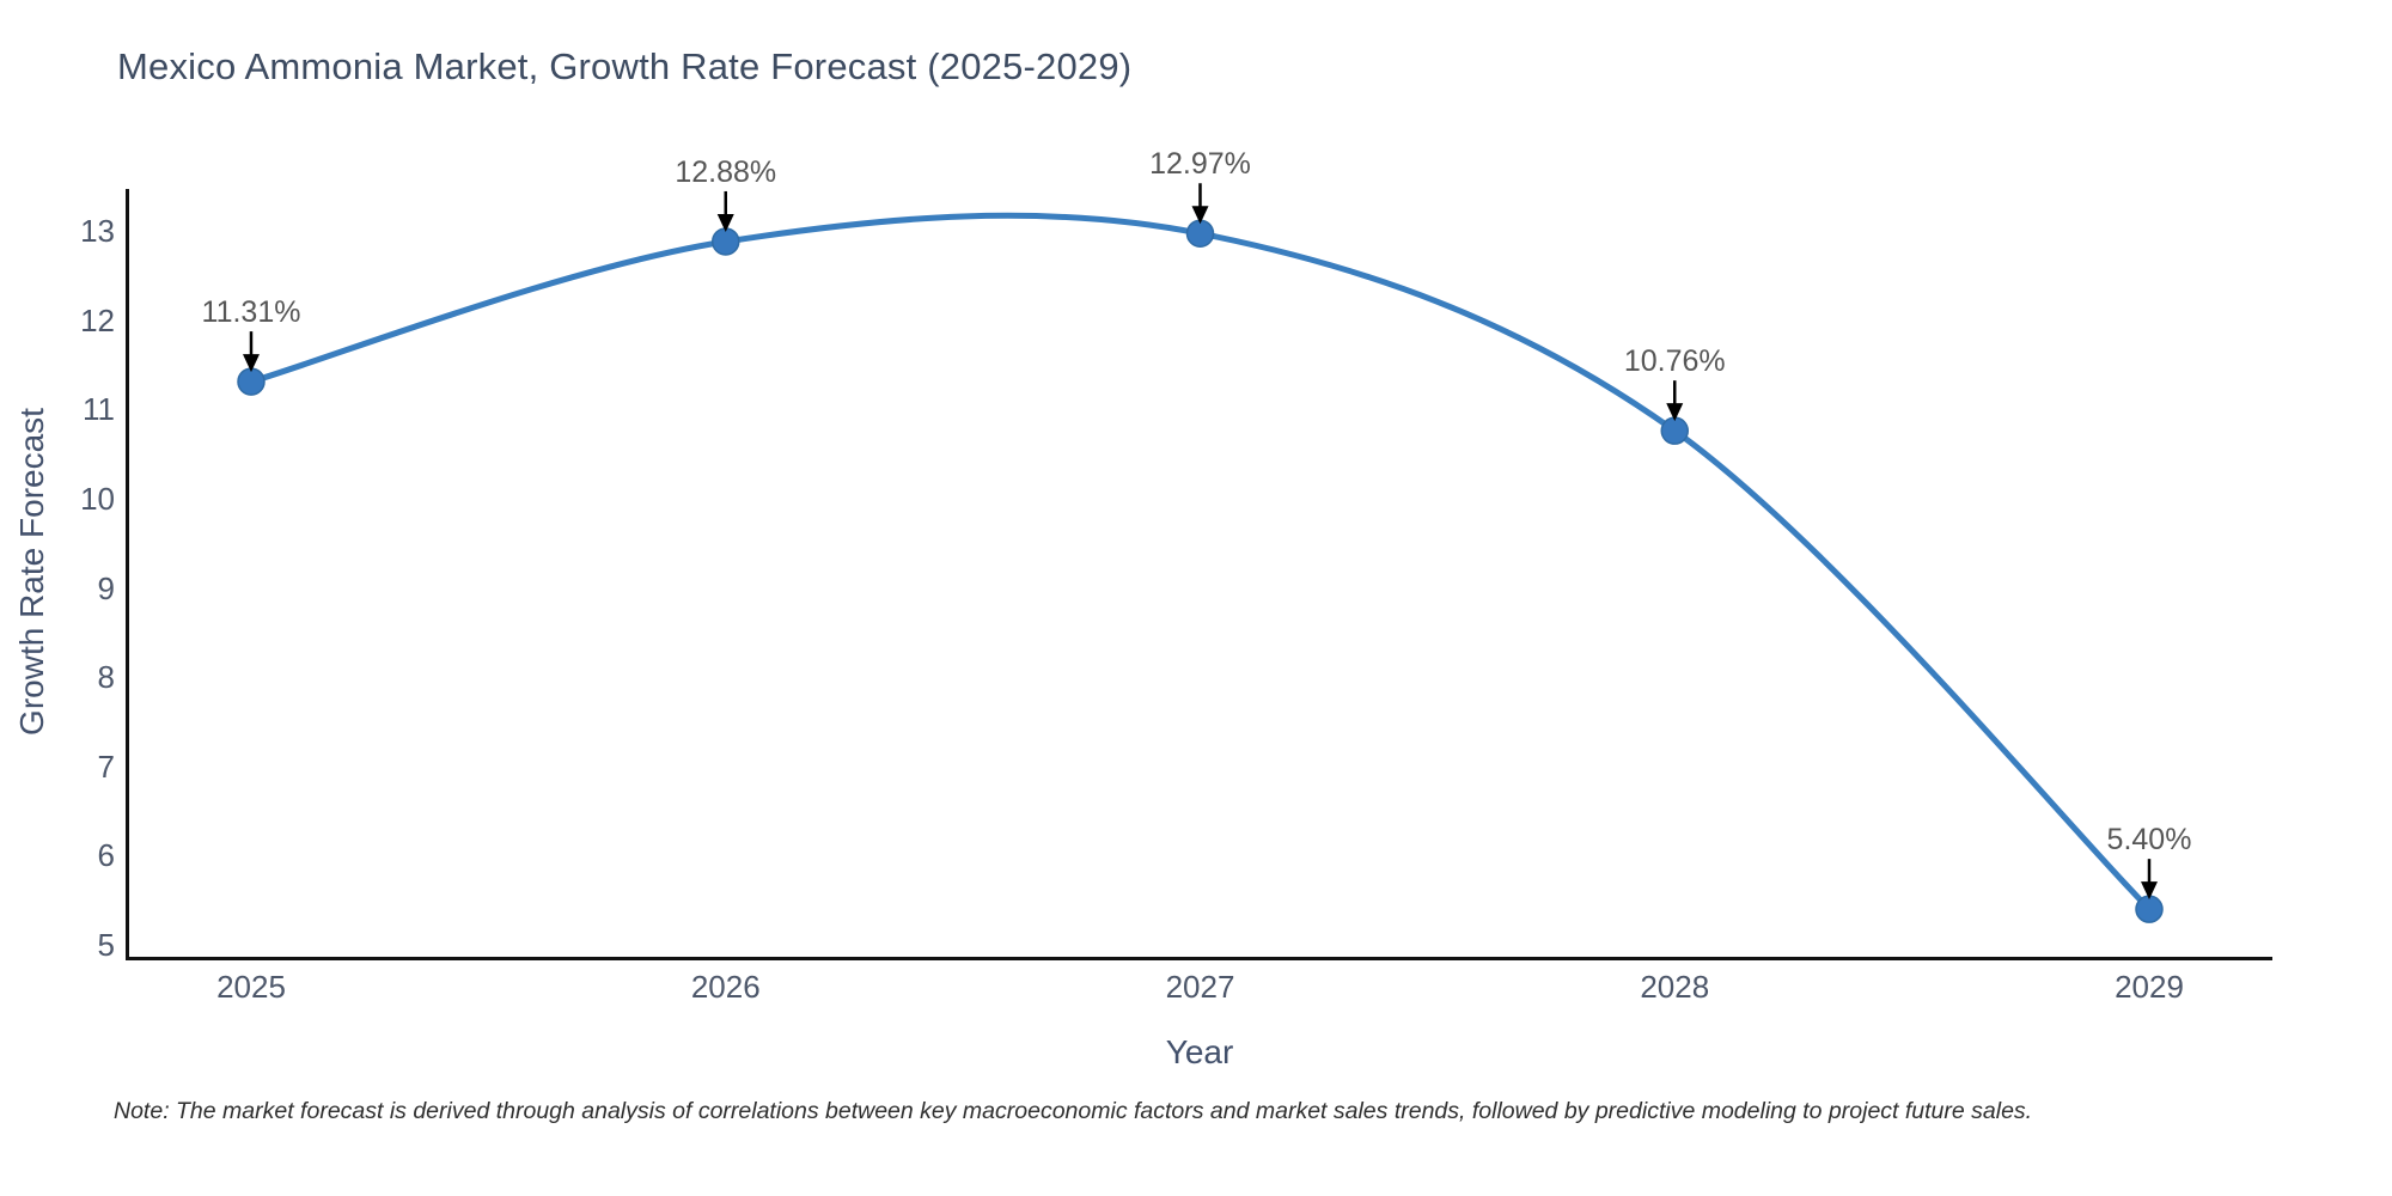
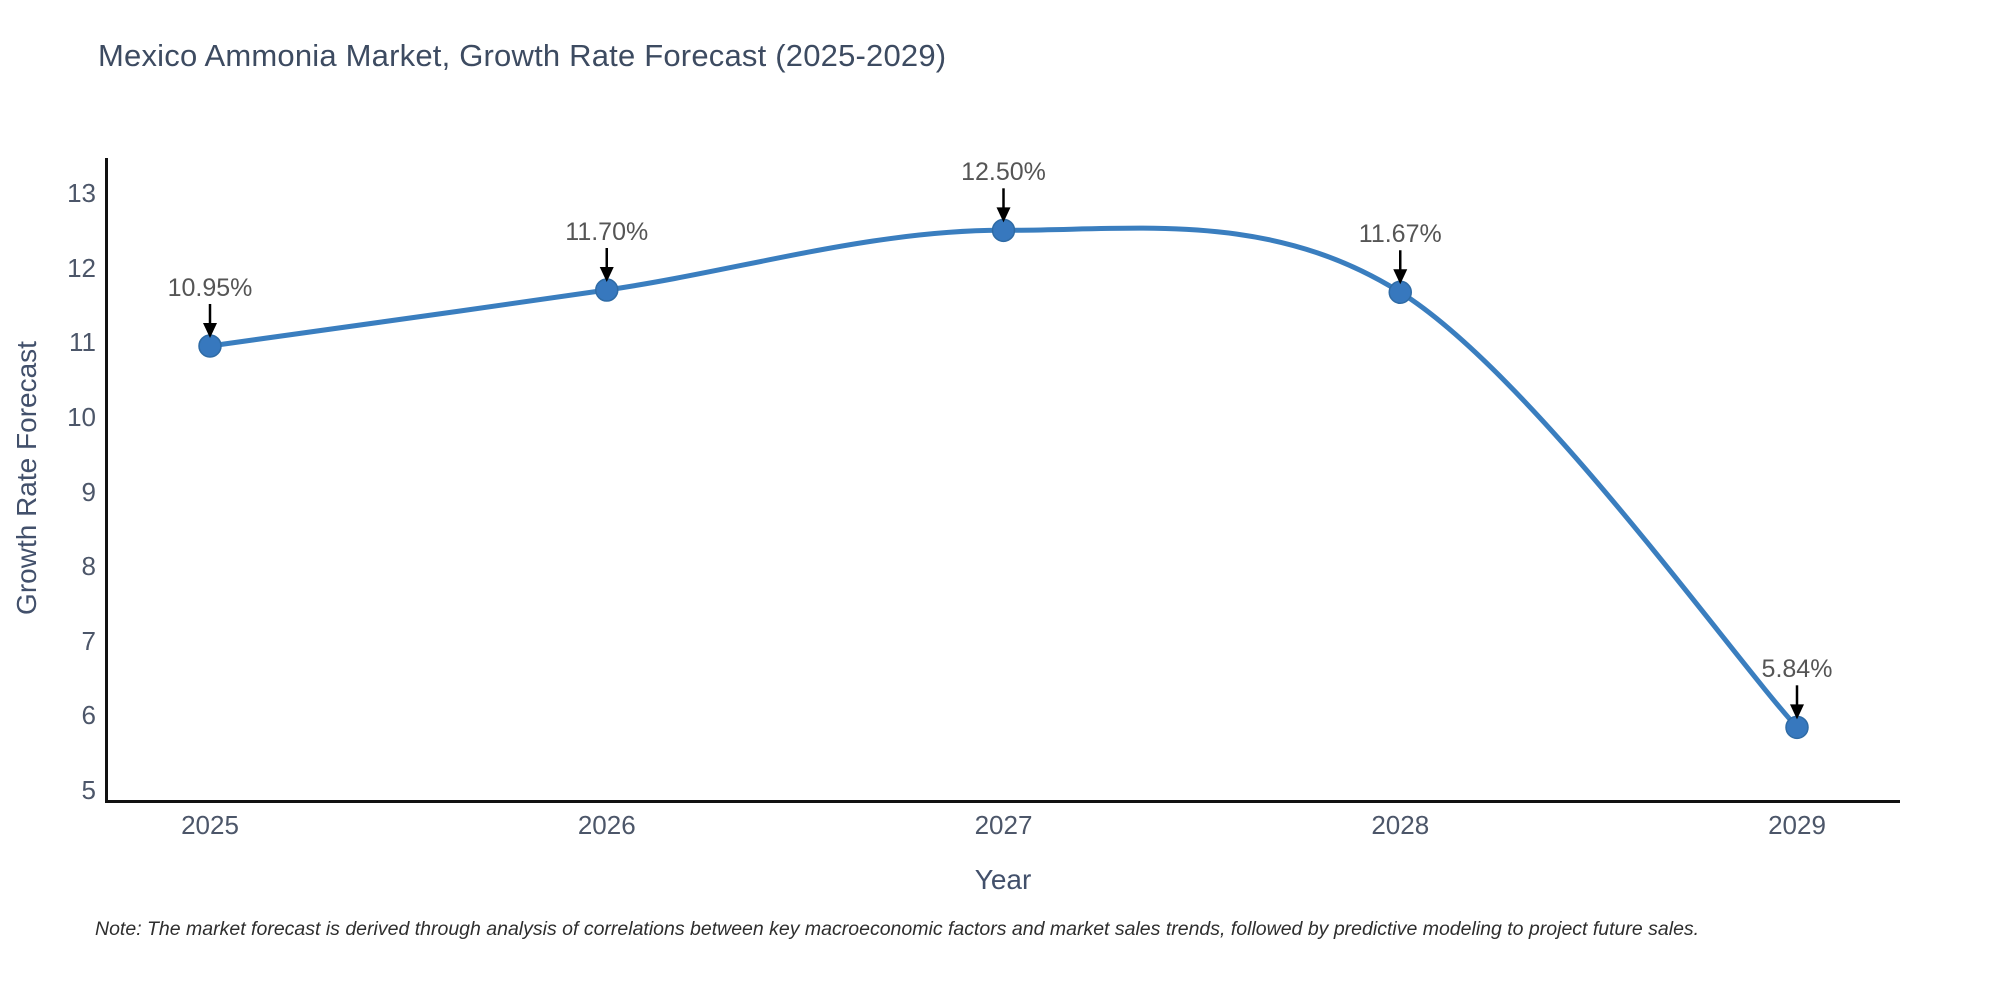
2025: 11.31% -> 10.95%
2026: 12.88% -> 11.70%
2027: 12.97% -> 12.50%
2028: 10.76% -> 11.67%
2029: 5.40% -> 5.84%
